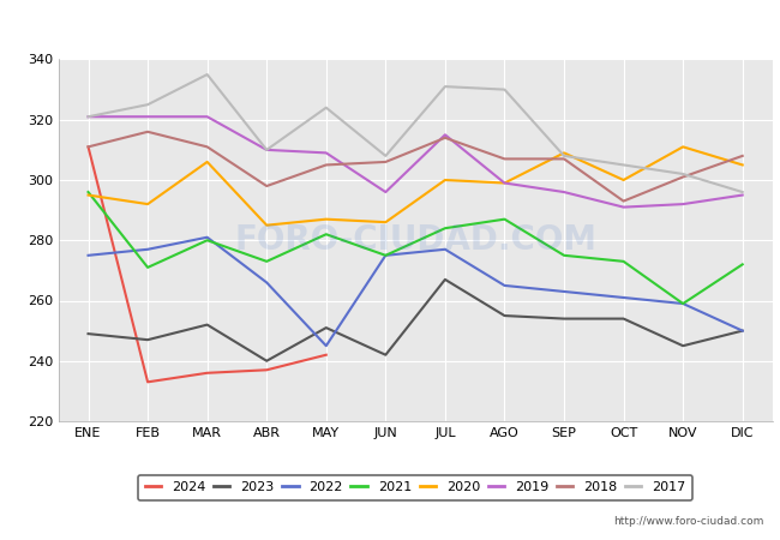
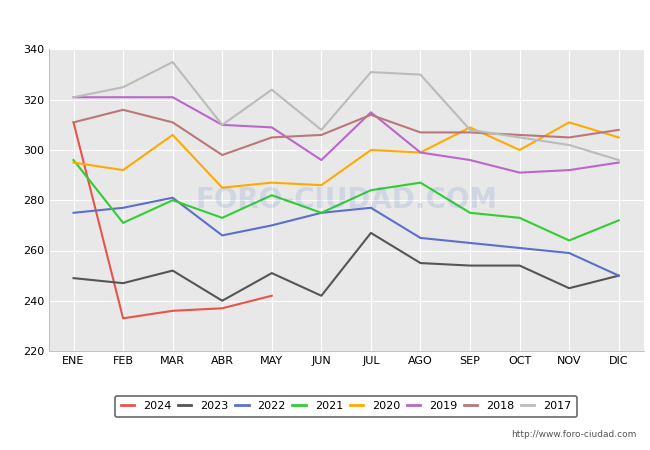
2022/MAY: 245 -> 270
2018/OCT: 293 -> 306
2021/NOV: 259 -> 264
2018/NOV: 301 -> 305
